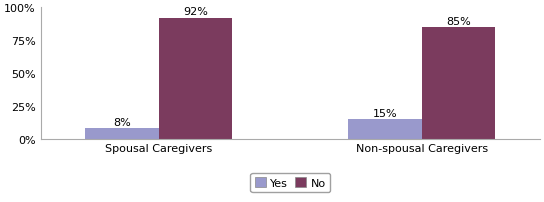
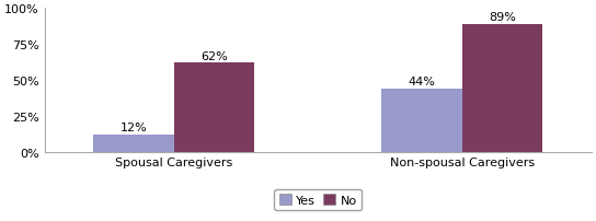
Yes/Spousal Caregivers: 8% -> 12%
No/Spousal Caregivers: 92% -> 62%
Yes/Non-spousal Caregivers: 15% -> 44%
No/Non-spousal Caregivers: 85% -> 89%
